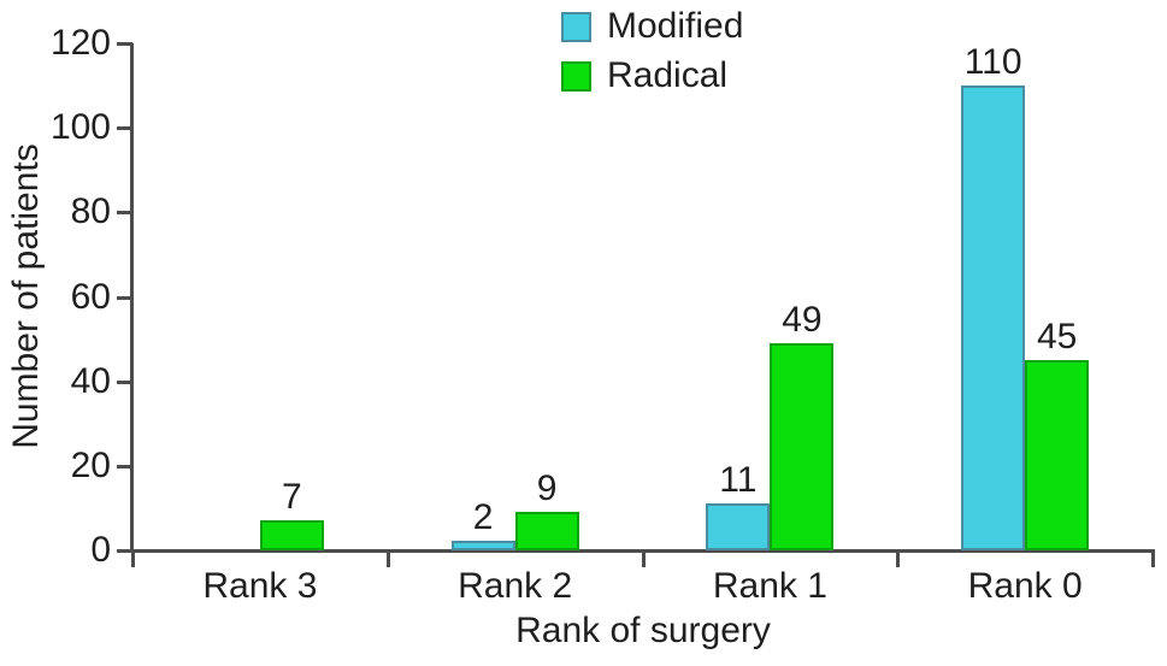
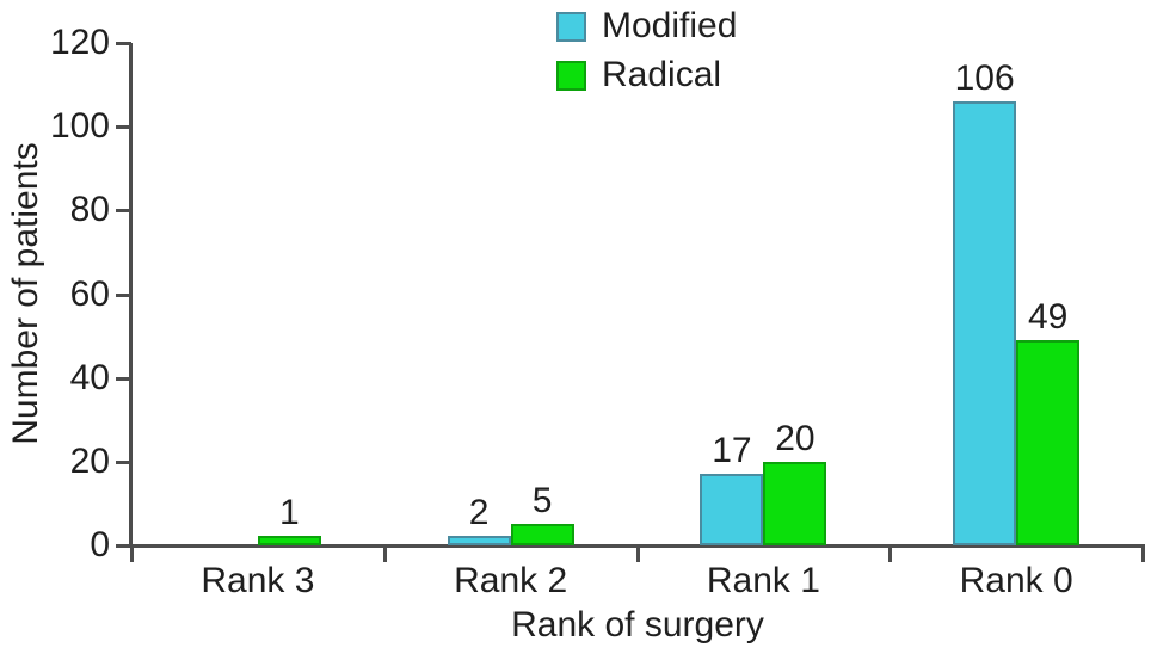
Radical/Rank 3: 7 -> 1
Radical/Rank 2: 9 -> 5
Modified/Rank 1: 11 -> 17
Radical/Rank 1: 49 -> 20
Modified/Rank 0: 110 -> 106
Radical/Rank 0: 45 -> 49
